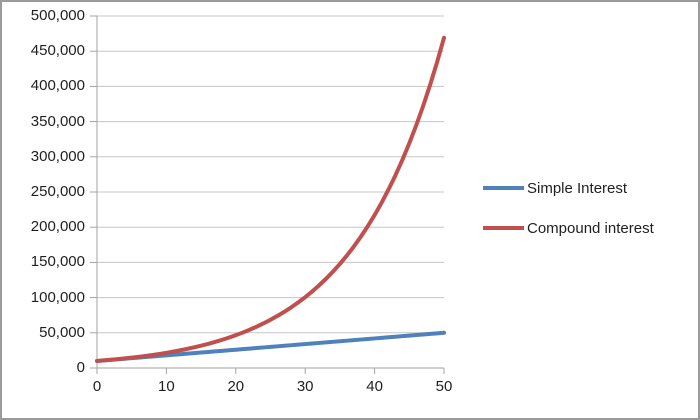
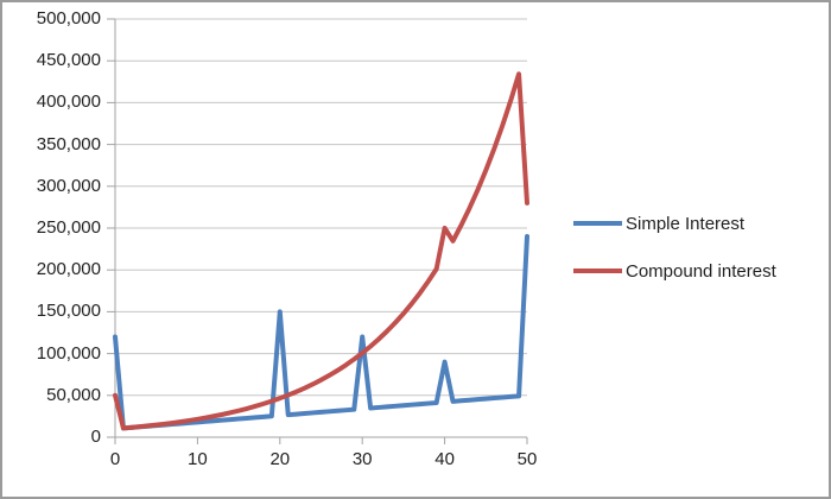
Simple Interest/0: 10000 -> 120000
Compound interest/0: 10000 -> 50000
Simple Interest/20: 30000 -> 150000
Simple Interest/30: 30000 -> 120000
Simple Interest/40: 40000 -> 90000
Compound interest/40: 220000 -> 250000
Simple Interest/50: 50000 -> 240000
Compound interest/50: 470000 -> 280000
